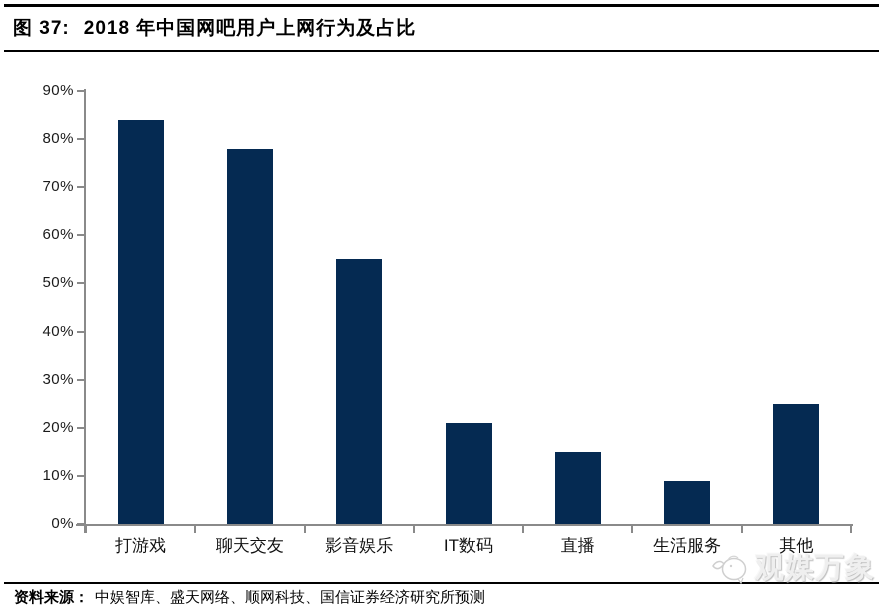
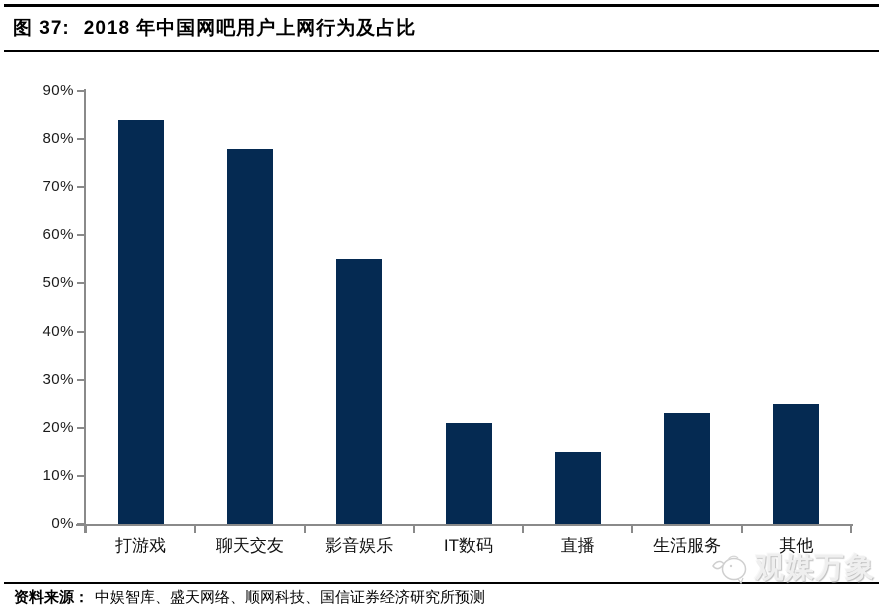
生活服务: 9% -> 23%
